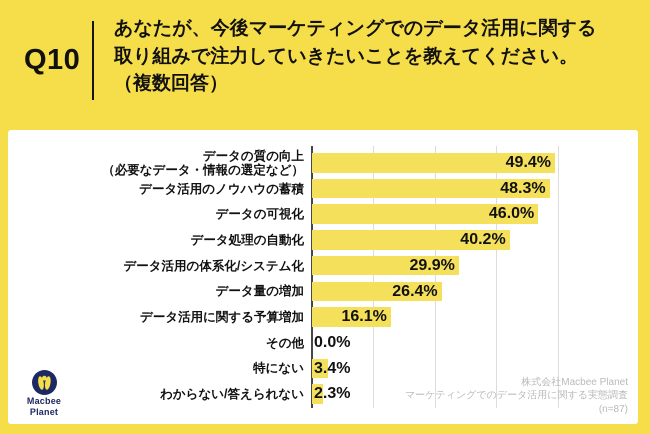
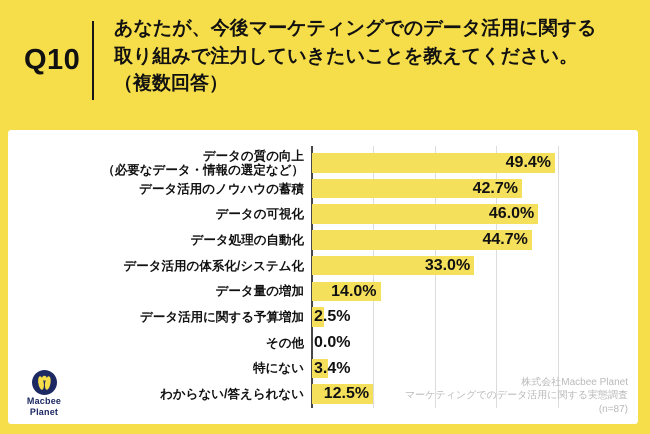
データ活用のノウハウの蓄積: 48.3% -> 42.7%
データ処理の自動化: 40.2% -> 44.7%
データ活用の体系化/システム化: 29.9% -> 33.0%
データ量の増加: 26.4% -> 14.0%
データ活用に関する予算増加: 16.1% -> 2.5%
わからない/答えられない: 2.3% -> 12.5%
